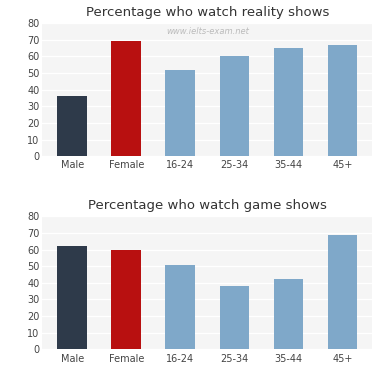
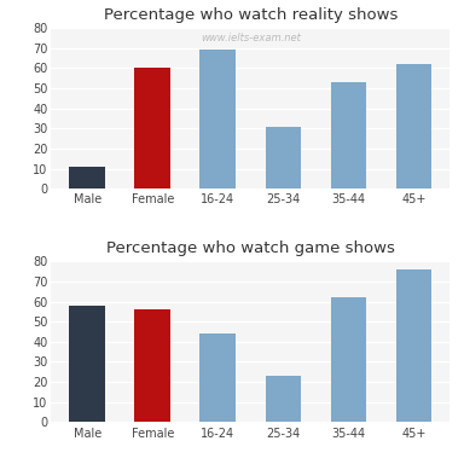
Percentage who watch reality shows/Male: 36 -> 11
Percentage who watch reality shows/Female: 69 -> 60
Percentage who watch reality shows/16-24: 52 -> 69
Percentage who watch reality shows/25-34: 60 -> 31
Percentage who watch reality shows/35-44: 65 -> 53
Percentage who watch reality shows/45+: 67 -> 62
Percentage who watch game shows/Male: 62 -> 58
Percentage who watch game shows/Female: 60 -> 56
Percentage who watch game shows/16-24: 51 -> 44
Percentage who watch game shows/25-34: 38 -> 23
Percentage who watch game shows/35-44: 42 -> 62
Percentage who watch game shows/45+: 69 -> 76
